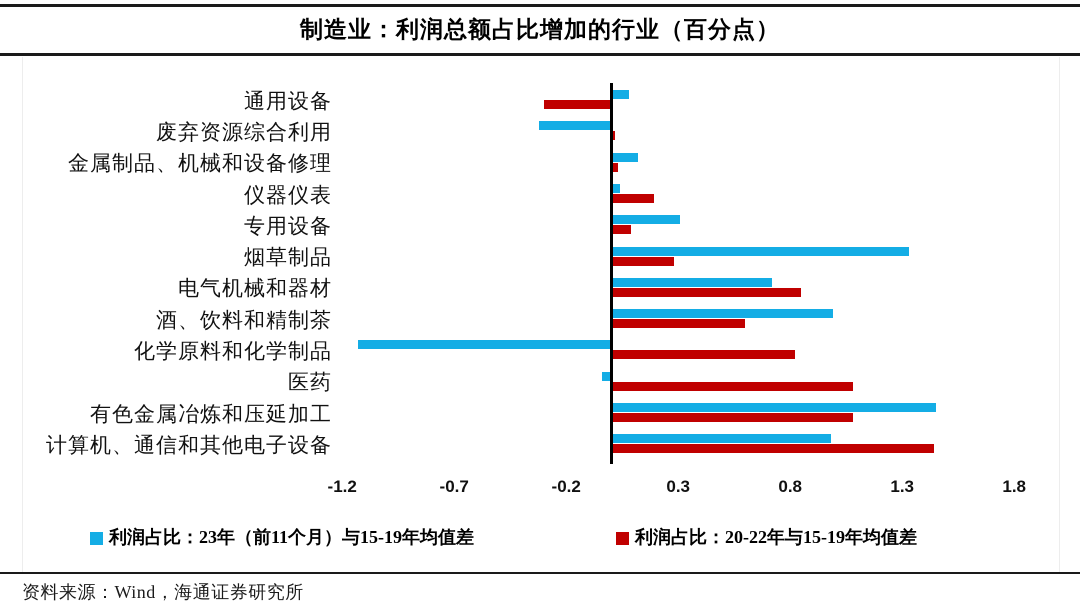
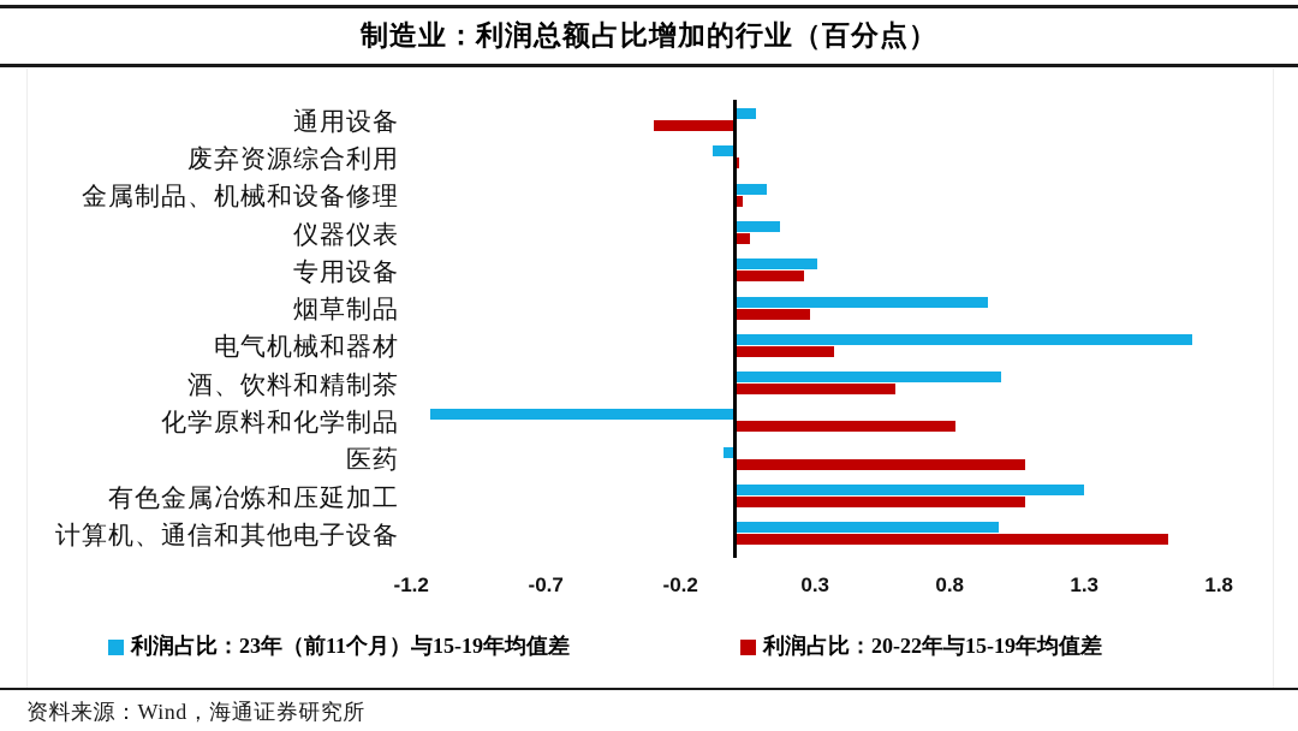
利润占比：23年（前11个月）与15-19年均值差/废弃资源综合利用: -0.32 -> -0.08
利润占比：23年（前11个月）与15-19年均值差/仪器仪表: 0.04 -> 0.17
利润占比：20-22年与15-19年均值差/仪器仪表: 0.19 -> 0.06
利润占比：20-22年与15-19年均值差/专用设备: 0.09 -> 0.26
利润占比：23年（前11个月）与15-19年均值差/烟草制品: 1.33 -> 0.94
利润占比：23年（前11个月）与15-19年均值差/电气机械和器材: 0.72 -> 1.70
利润占比：20-22年与15-19年均值差/电气机械和器材: 0.85 -> 0.37
利润占比：23年（前11个月）与15-19年均值差/有色金属冶炼和压延加工: 1.45 -> 1.30
利润占比：20-22年与15-19年均值差/计算机、通信和其他电子设备: 1.44 -> 1.61
